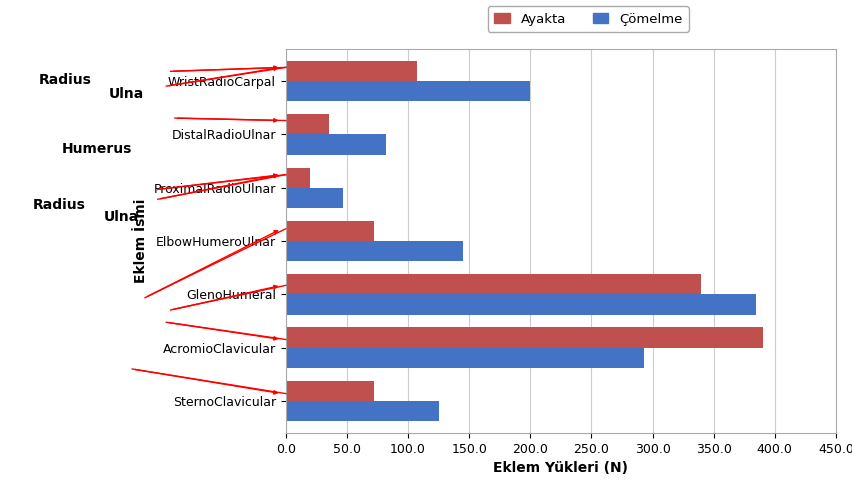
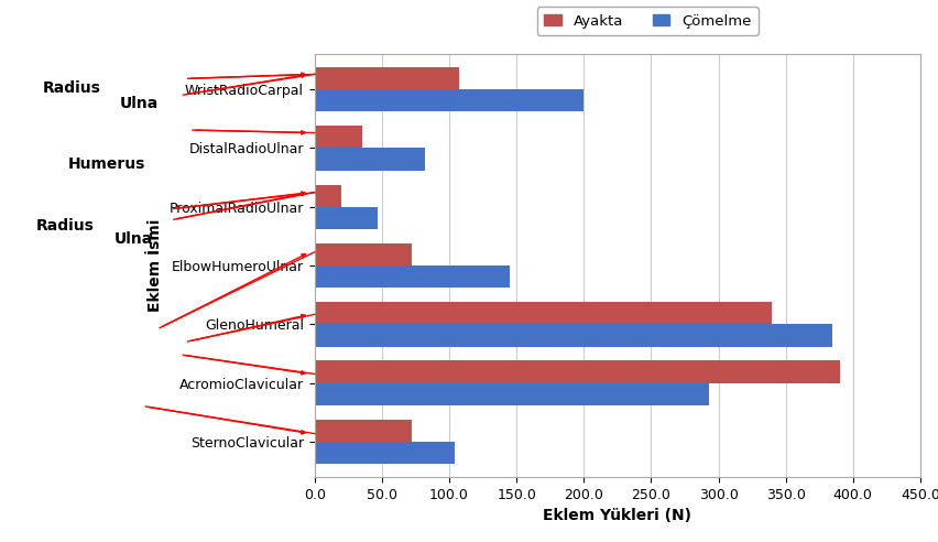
Çömelme/SternoClavicular: 125 -> 104
